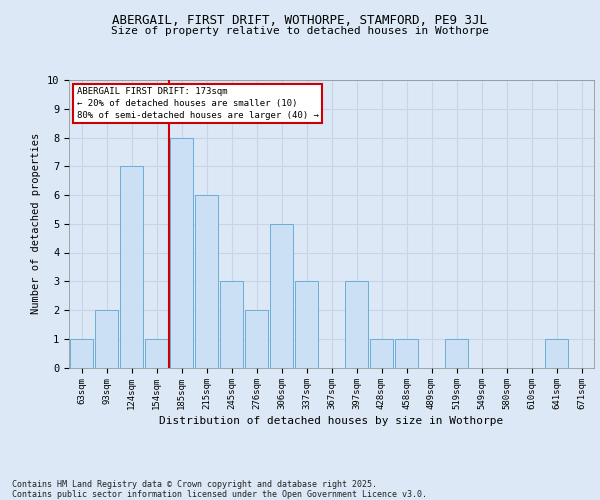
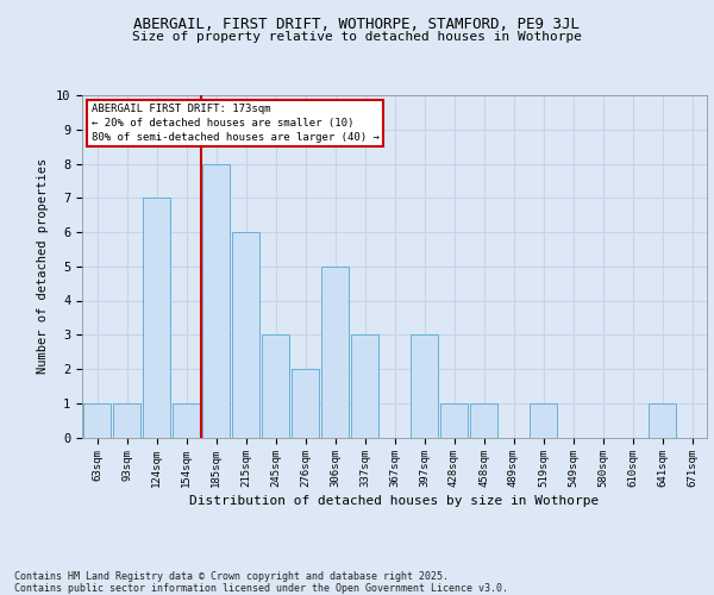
93sqm: 2 -> 1
